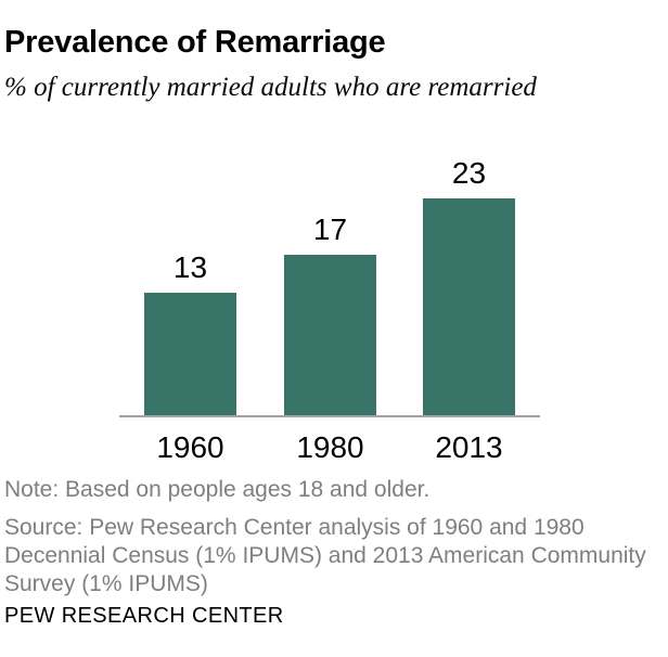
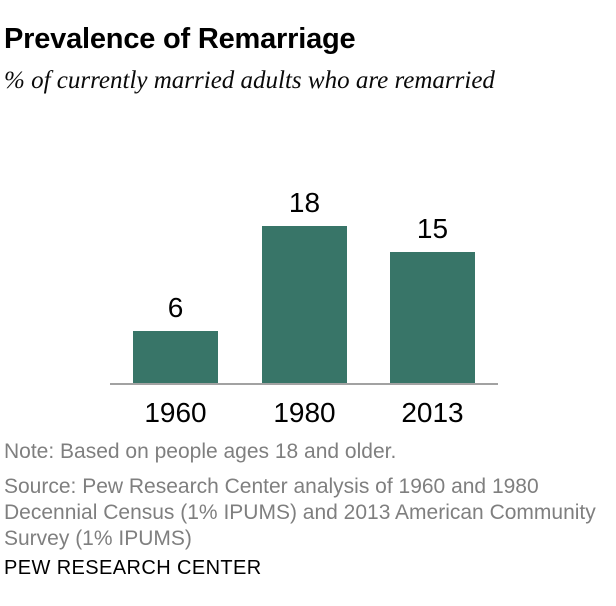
1960: 13 -> 6
1980: 17 -> 18
2013: 23 -> 15
